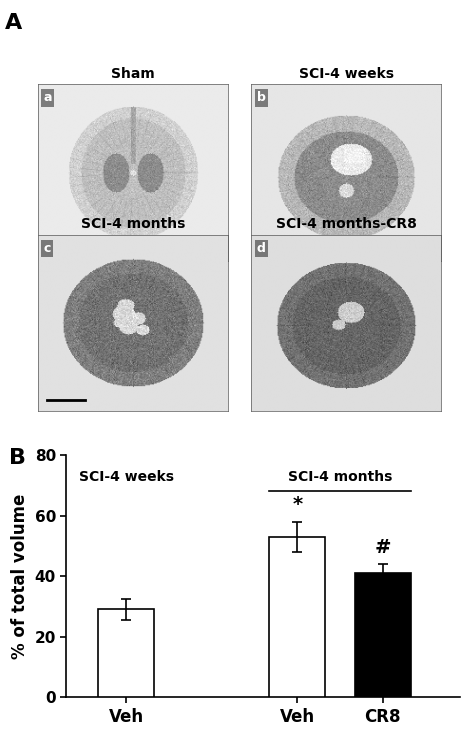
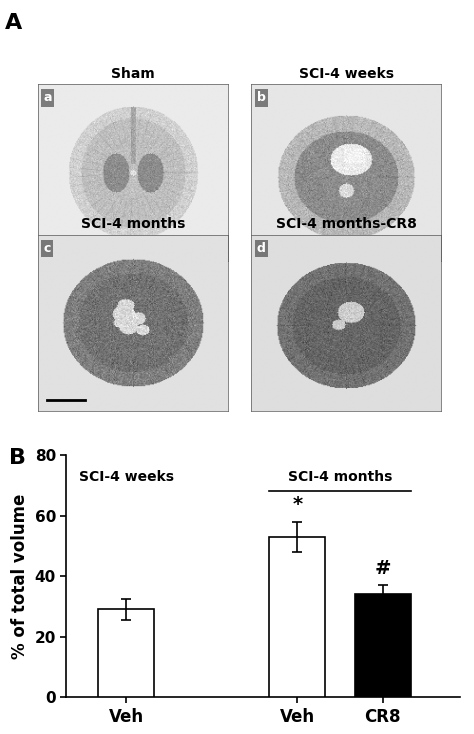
CR8: 41 -> 34
